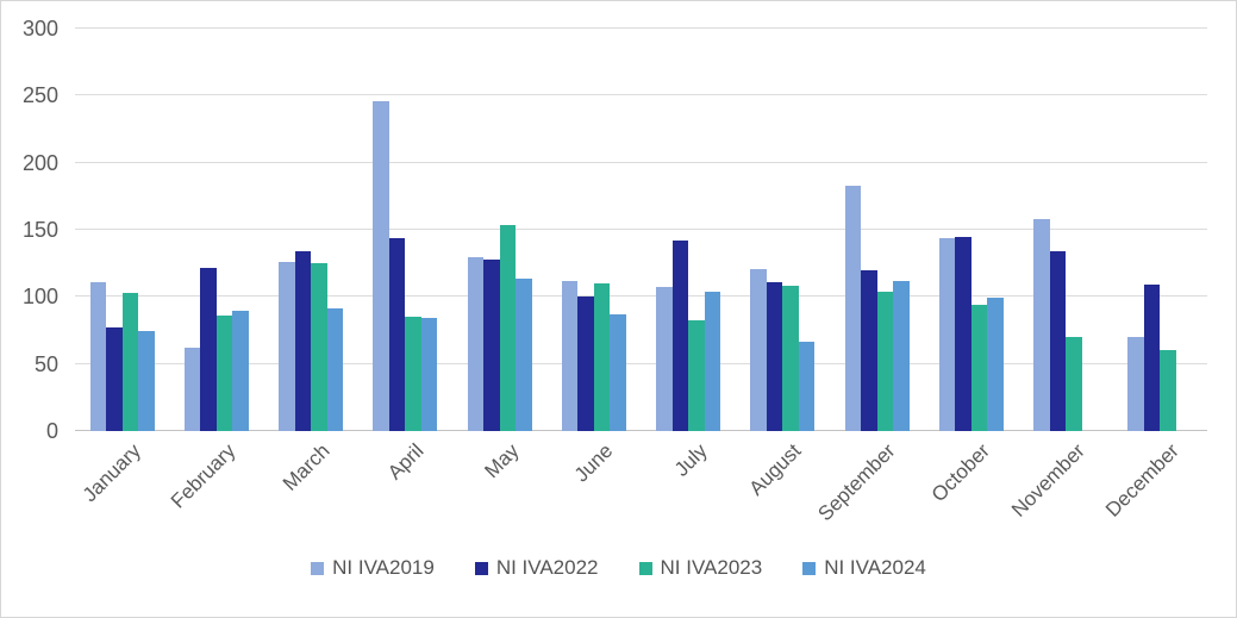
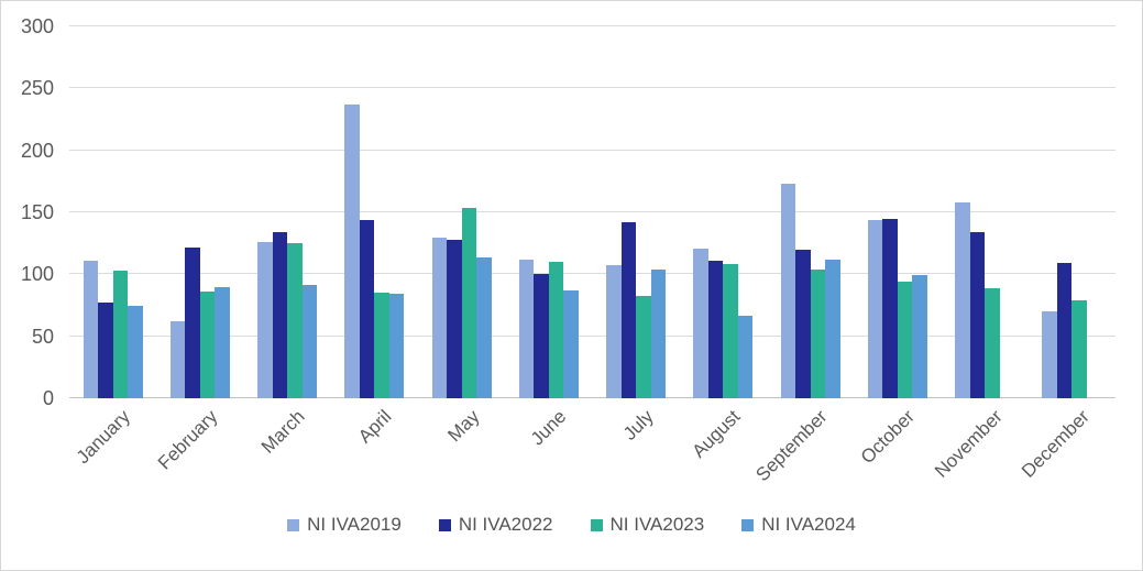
NI IVA2019/April: 246 -> 237
NI IVA2019/September: 183 -> 173
NI IVA2023/November: 70 -> 89
NI IVA2023/December: 60 -> 79
